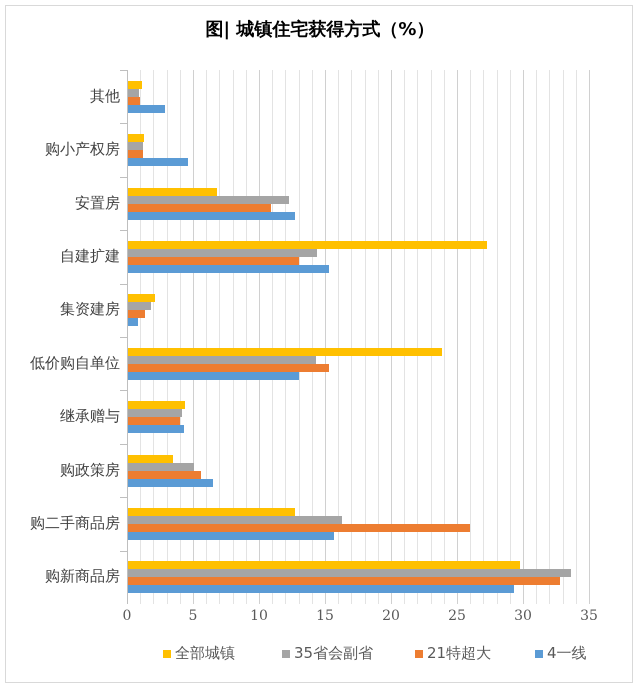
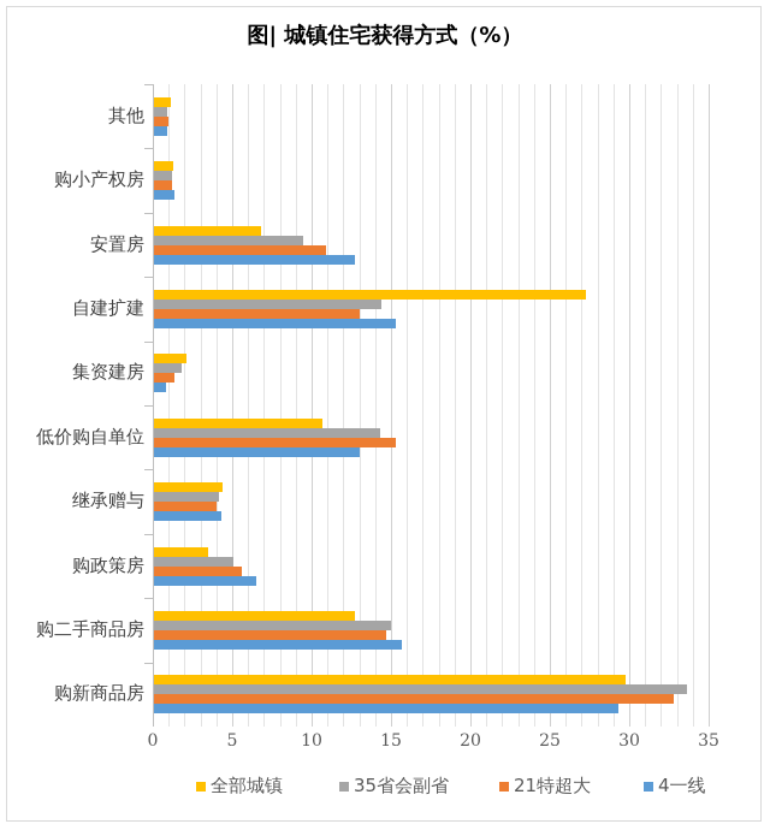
4一线/其他: 2.9 -> 0.9
4一线/购小产权房: 4.6 -> 1.4
35省会副省/安置房: 12.3 -> 9.5
全部城镇/低价购自单位: 23.9 -> 10.7
35省会副省/购二手商品房: 16.3 -> 15.0
21特超大/购二手商品房: 26.0 -> 14.7
